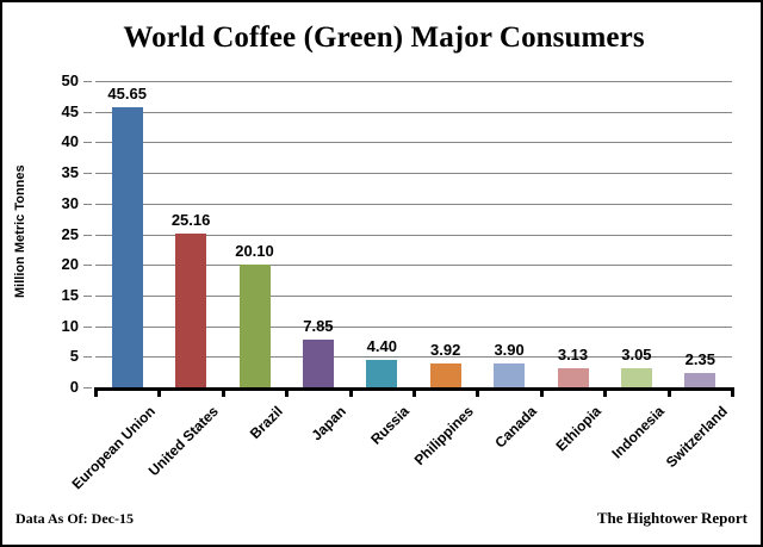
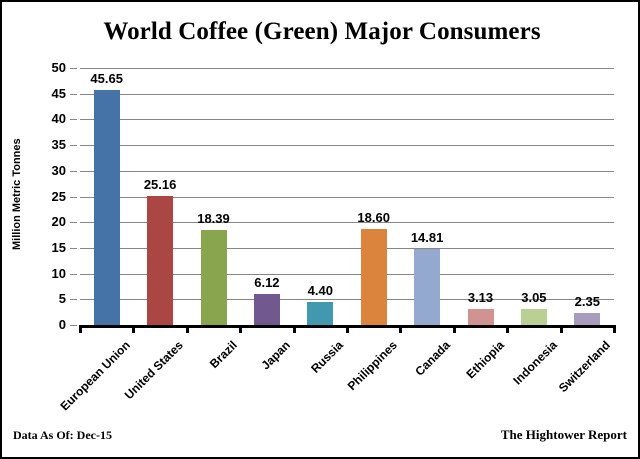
Brazil: 20.10 -> 18.39
Japan: 7.85 -> 6.12
Philippines: 3.92 -> 18.60
Canada: 3.90 -> 14.81
